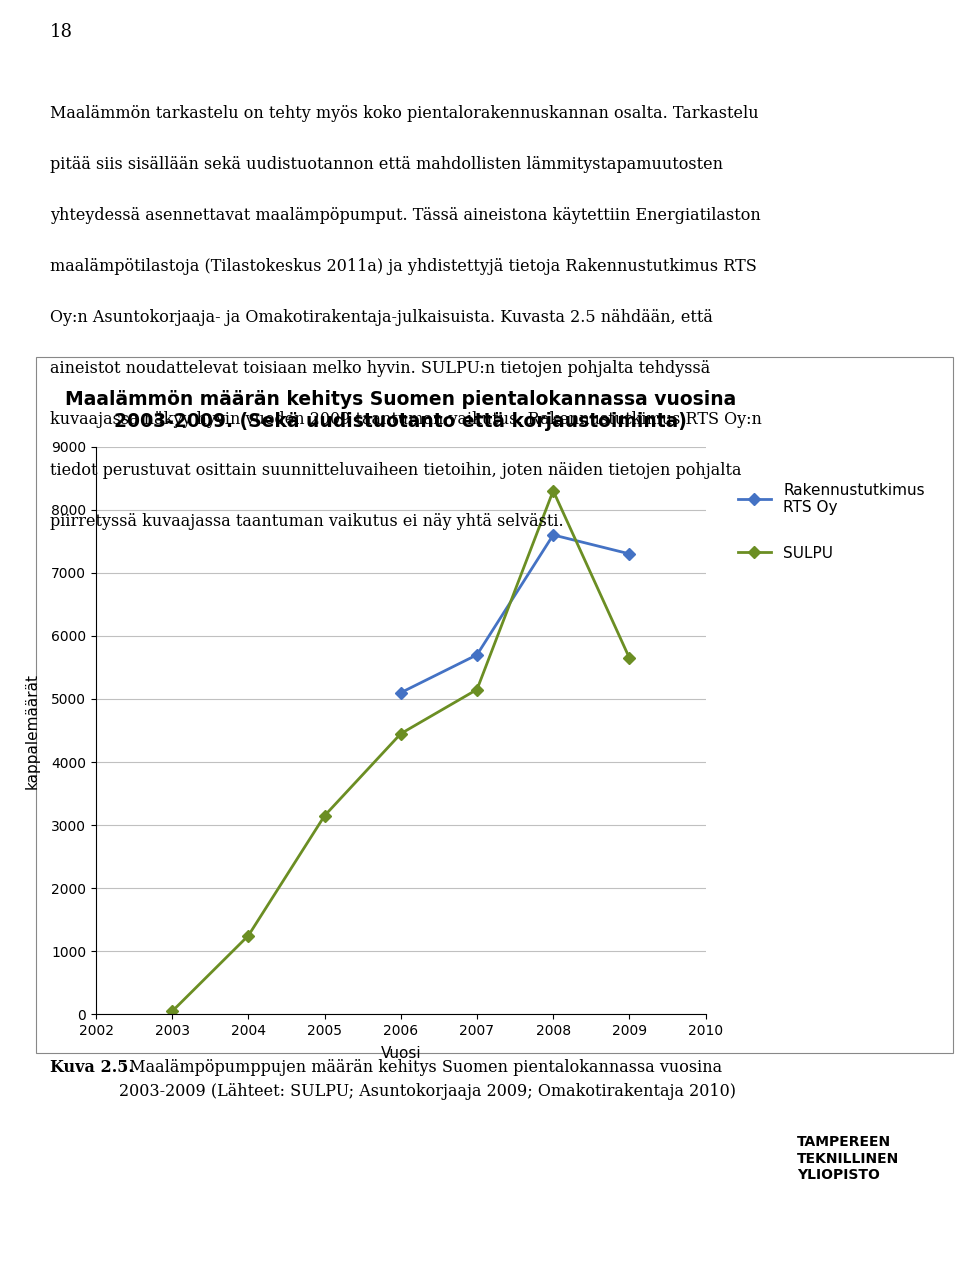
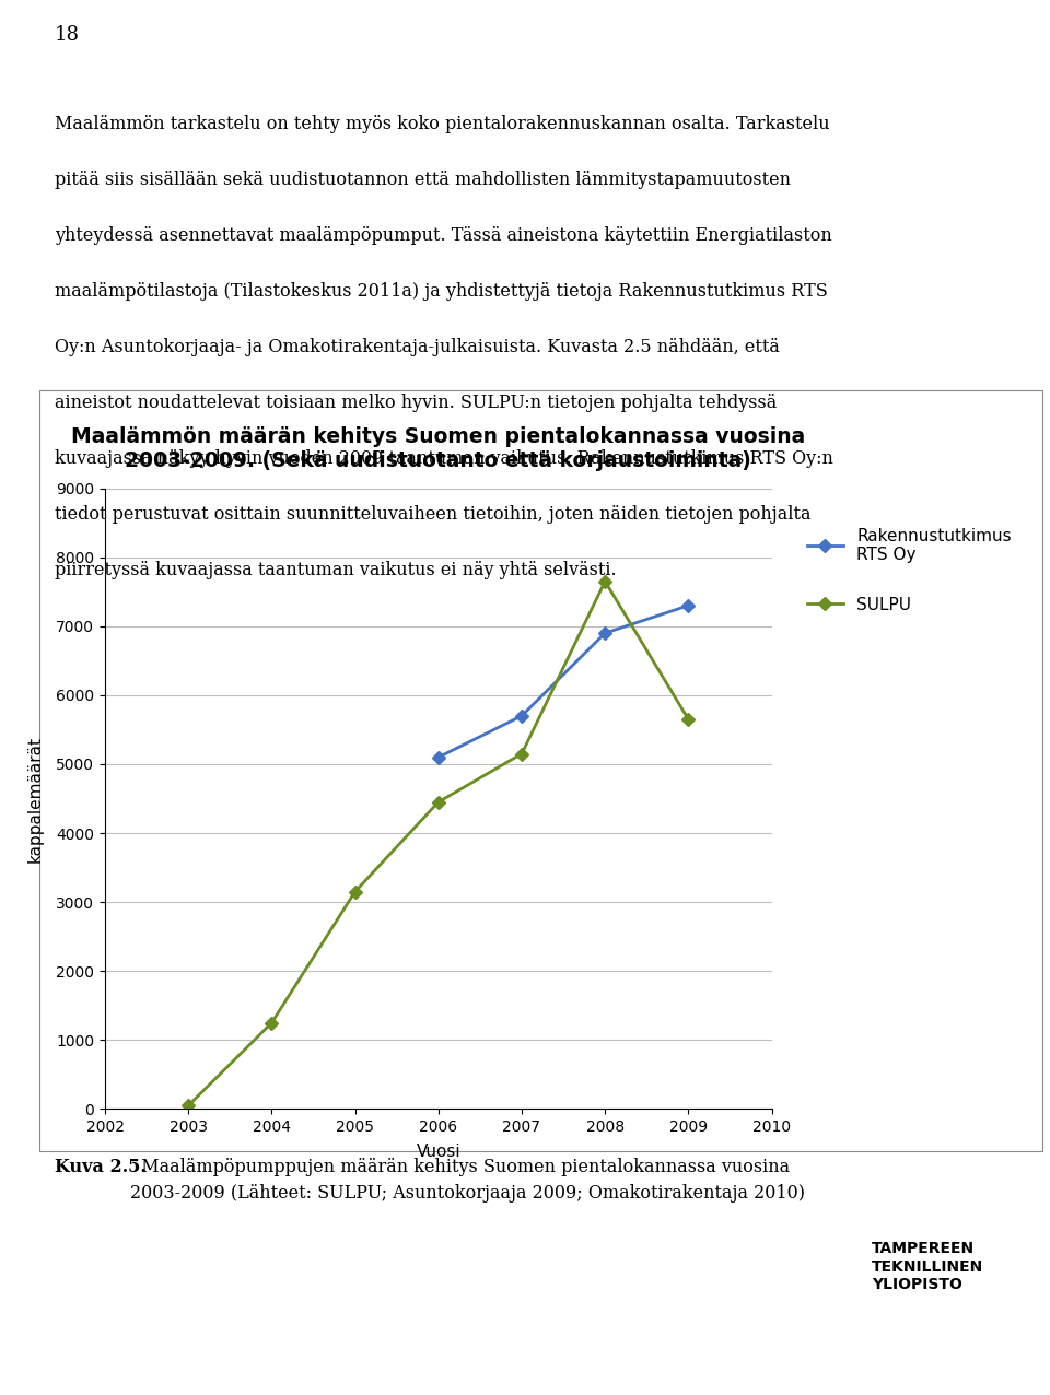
Rakennustutkimus RTS Oy/2008: 7600 -> 6900
SULPU/2008: 8300 -> 7650
